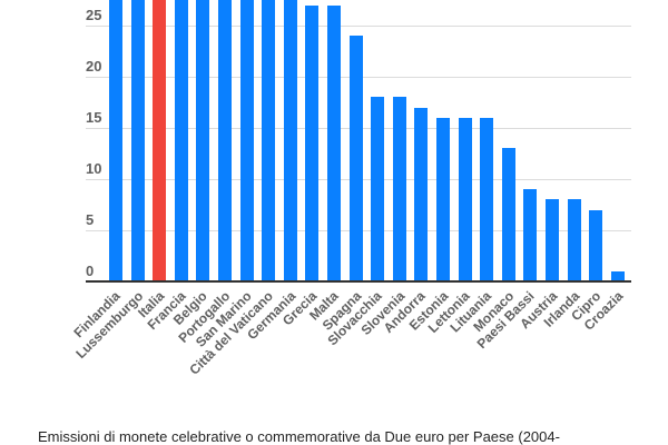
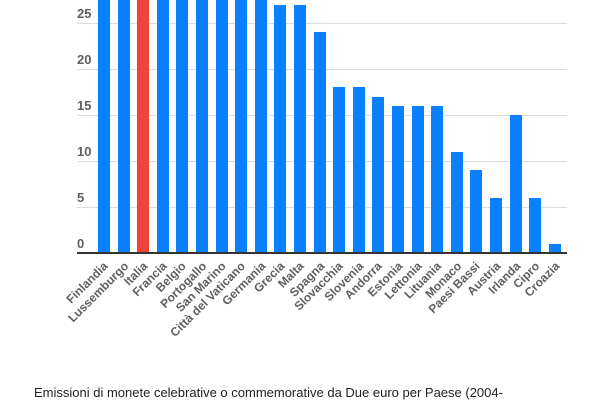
Monaco: 13 -> 11
Austria: 8 -> 6
Irlanda: 8 -> 15
Cipro: 7 -> 6
